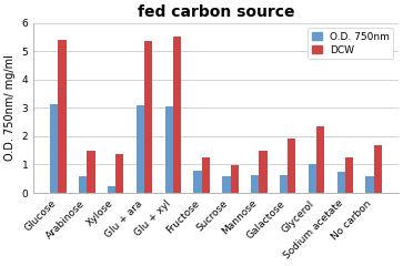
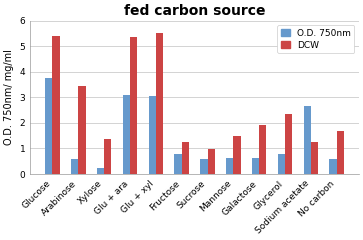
O.D. 750nm/Glucose: 3.15 -> 3.75
DCW/Arabinose: 1.48 -> 3.45
O.D. 750nm/Glycerol: 1.00 -> 0.80
O.D. 750nm/Sodium acetate: 0.75 -> 2.65
